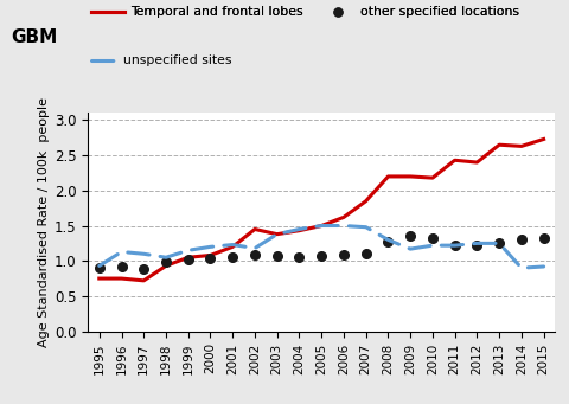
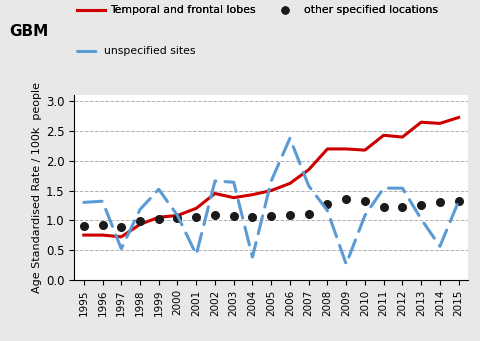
unspecified sites/1995: 0.93 -> 1.30
unspecified sites/1996: 1.13 -> 1.32
unspecified sites/1997: 1.10 -> 0.52
unspecified sites/1998: 1.05 -> 1.18
unspecified sites/1999: 1.15 -> 1.52
unspecified sites/2000: 1.20 -> 1.08
unspecified sites/2001: 1.23 -> 0.42
unspecified sites/2002: 1.18 -> 1.66
unspecified sites/2003: 1.38 -> 1.64
unspecified sites/2004: 1.45 -> 0.38
unspecified sites/2005: 1.50 -> 1.66
unspecified sites/2006: 1.50 -> 2.38
unspecified sites/2007: 1.48 -> 1.58
unspecified sites/2008: 1.30 -> 1.16
unspecified sites/2009: 1.17 -> 0.26
unspecified sites/2010: 1.22 -> 1.08
unspecified sites/2011: 1.22 -> 1.54
unspecified sites/2012: 1.25 -> 1.54
unspecified sites/2013: 1.25 -> 1.02
unspecified sites/2014: 0.90 -> 0.56
unspecified sites/2015: 0.92 -> 1.32
